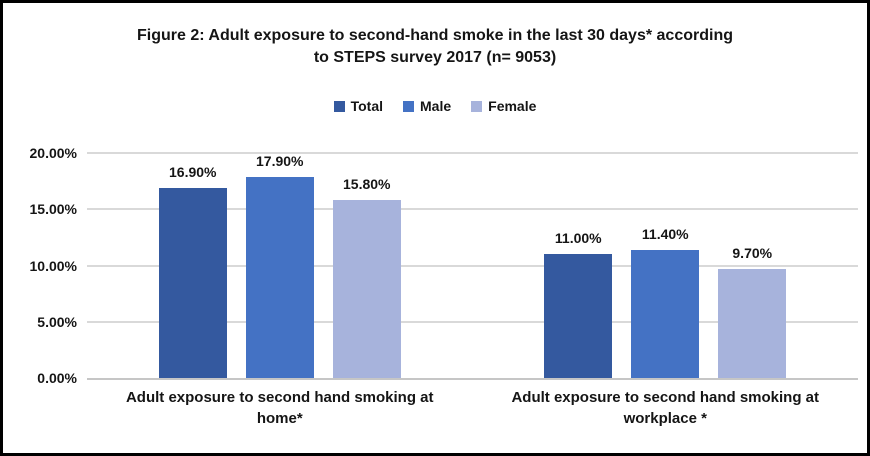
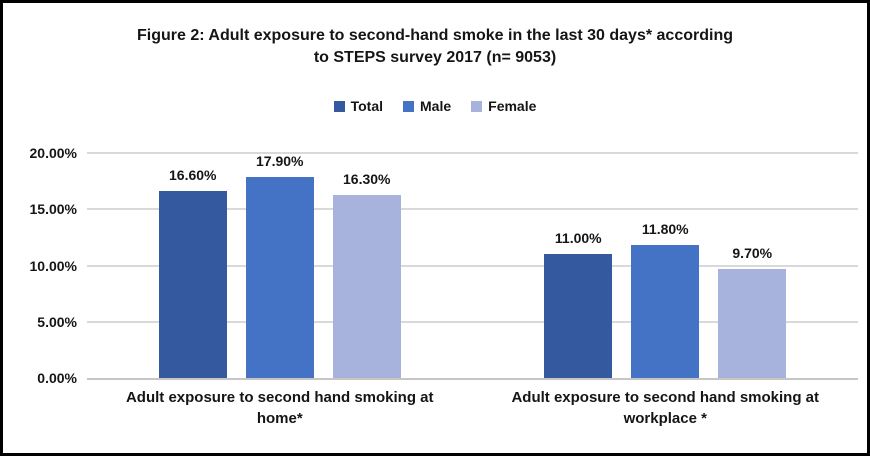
Total/Adult exposure to second hand smoking at home*: 16.90% -> 16.60%
Female/Adult exposure to second hand smoking at home*: 15.80% -> 16.30%
Male/Adult exposure to second hand smoking at workplace *: 11.40% -> 11.80%
